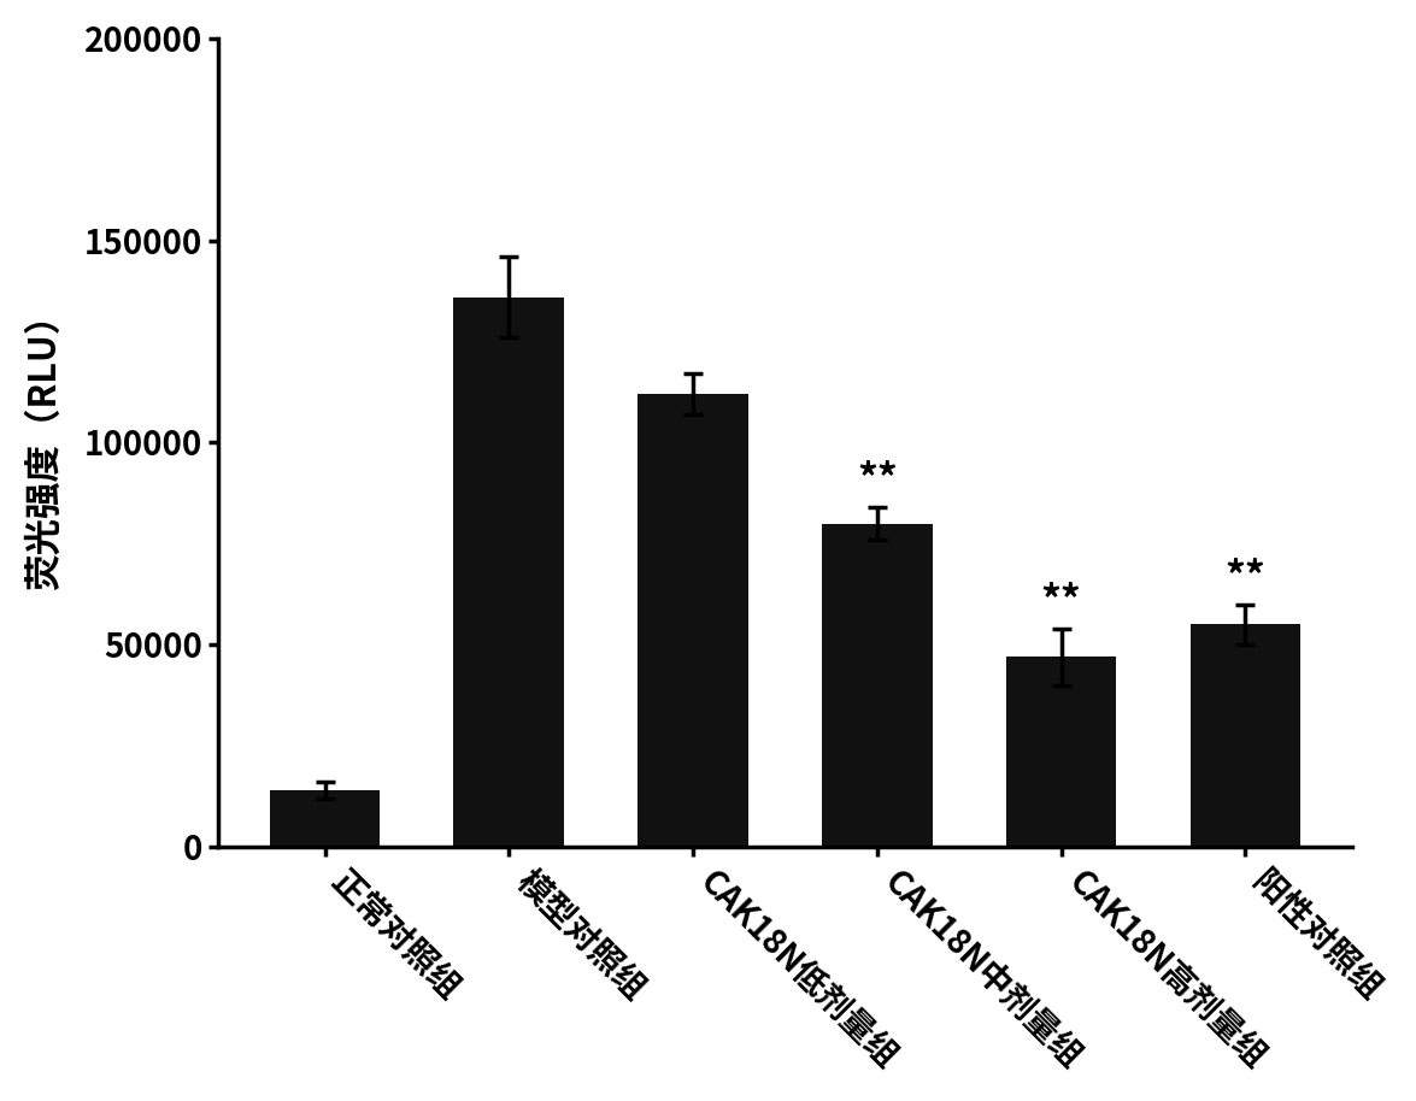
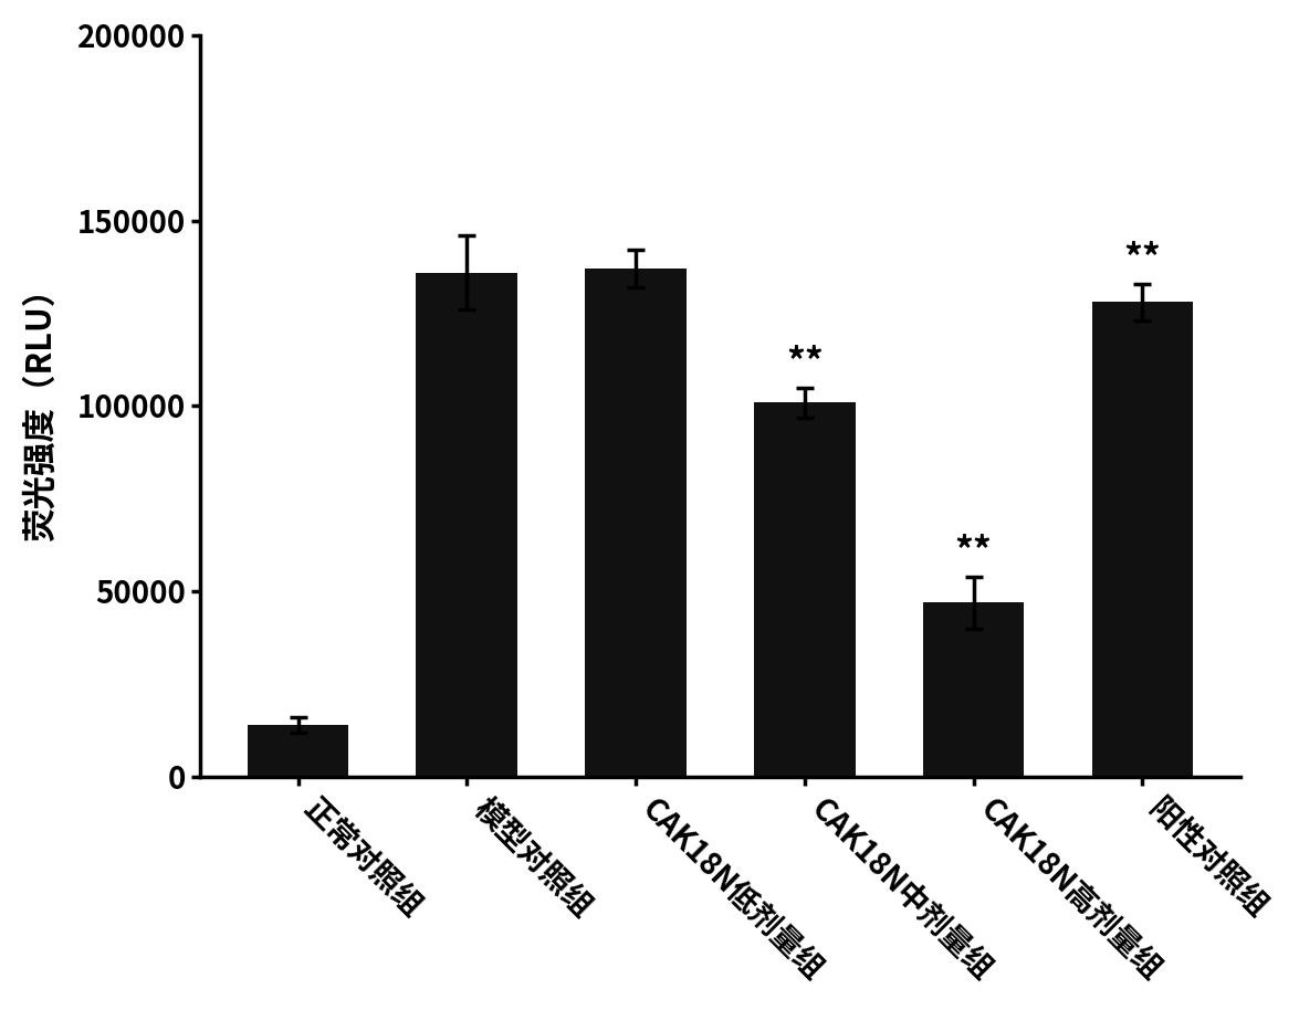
CAK18N低剂量组: 112000 -> 137000
CAK18N中剂量组: 80000 -> 101000
阳性对照组: 55000 -> 128000
